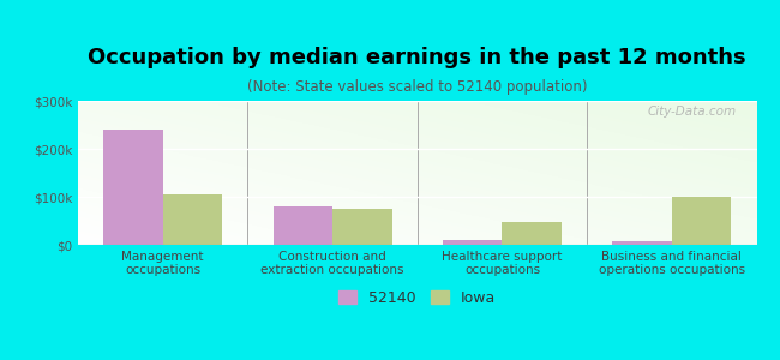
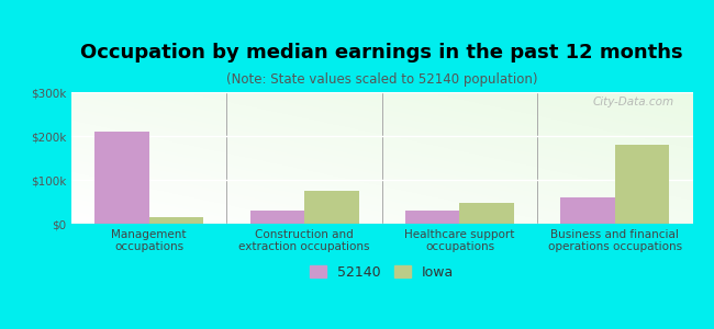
52140/Management occupations: $240k -> $210k
Iowa/Management occupations: $105k -> $15k
52140/Construction and extraction occupations: $80k -> $30k
52140/Healthcare support occupations: $10k -> $30k
52140/Business and financial operations occupations: $8k -> $60k
Iowa/Business and financial operations occupations: $100k -> $180k
